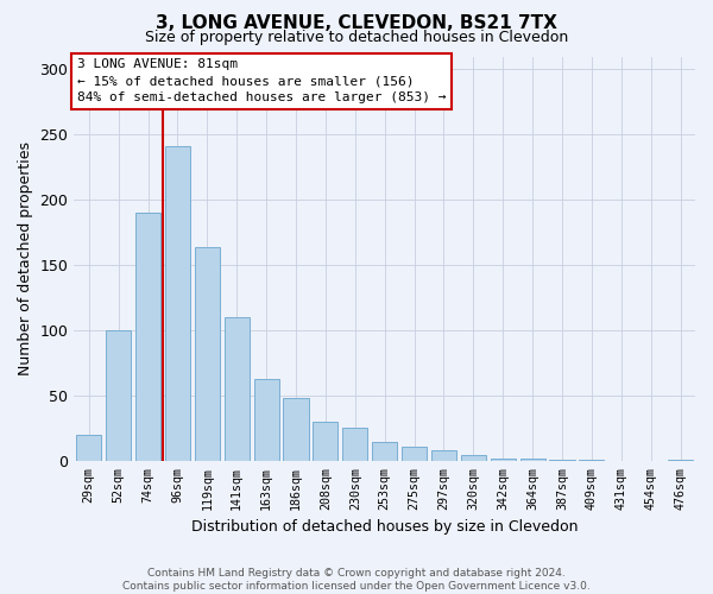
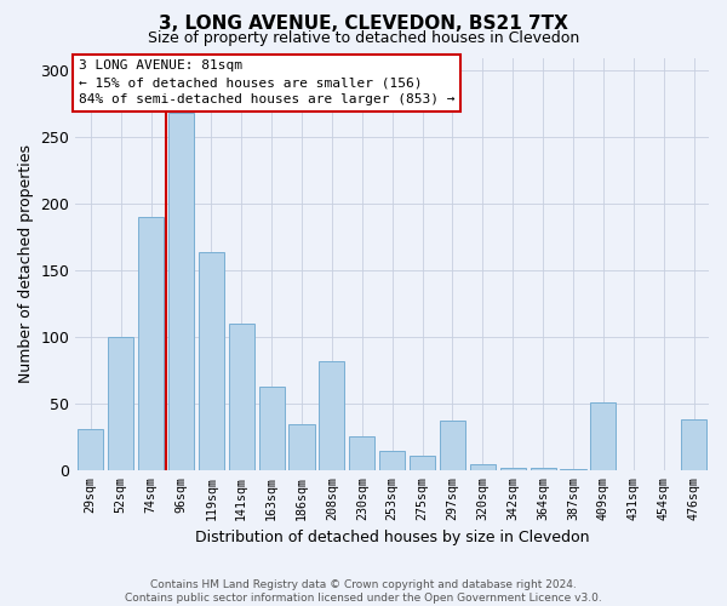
29sqm: 20 -> 31
96sqm: 241 -> 269
186sqm: 48 -> 34
208sqm: 30 -> 82
297sqm: 8 -> 37
409sqm: 1 -> 51
476sqm: 1 -> 38
